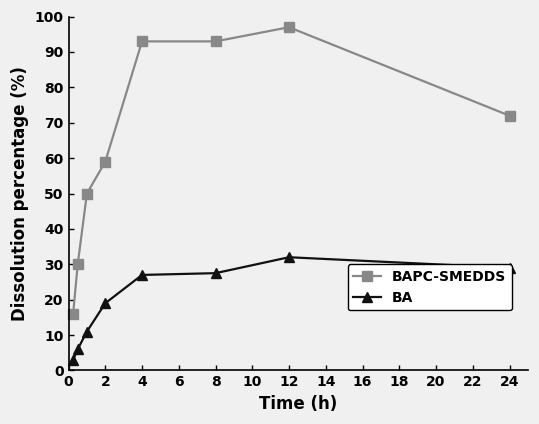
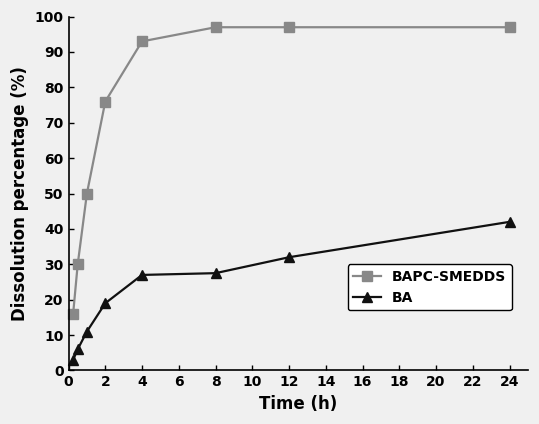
BAPC-SMEDDS/2: 59 -> 76
BAPC-SMEDDS/8: 93 -> 97
BAPC-SMEDDS/24: 72 -> 97
BA/24: 29.0 -> 42.0
